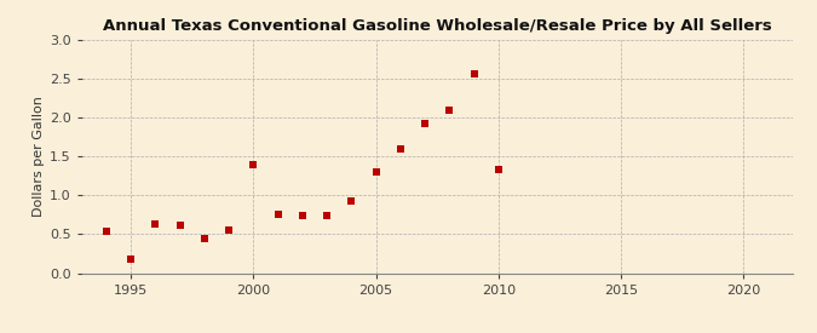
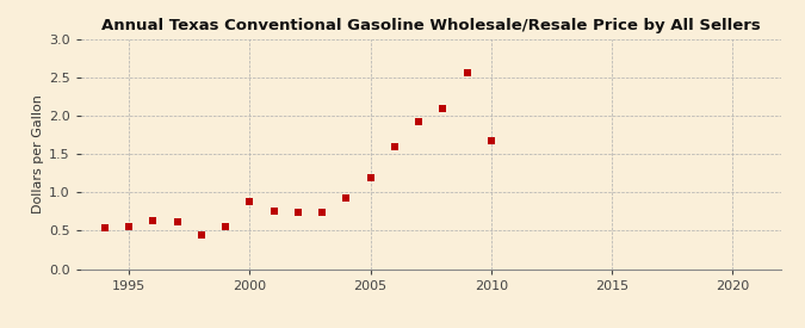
1995: 0.18 -> 0.55
2000: 1.40 -> 0.88
2005: 1.30 -> 1.20
2010: 1.34 -> 1.68
